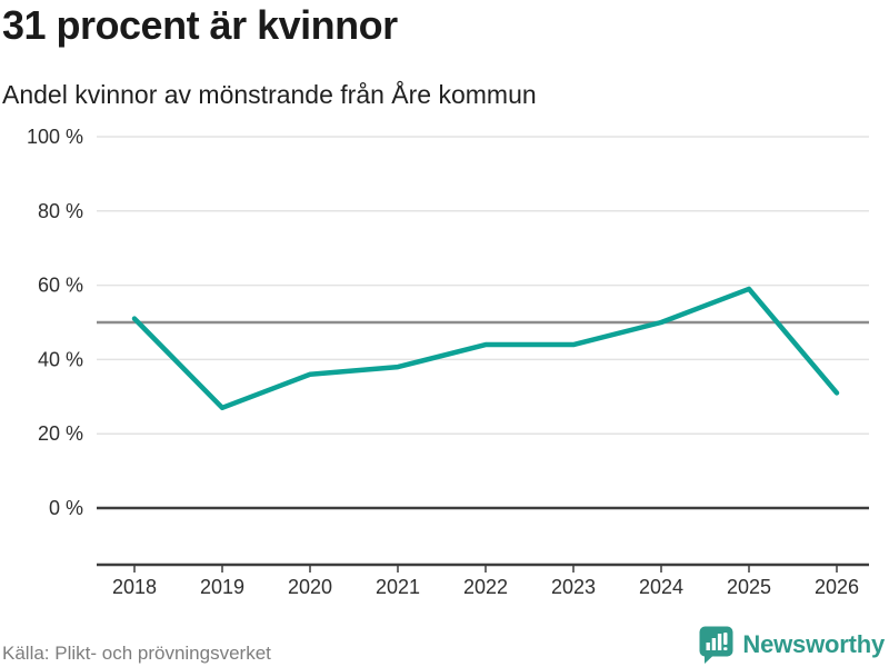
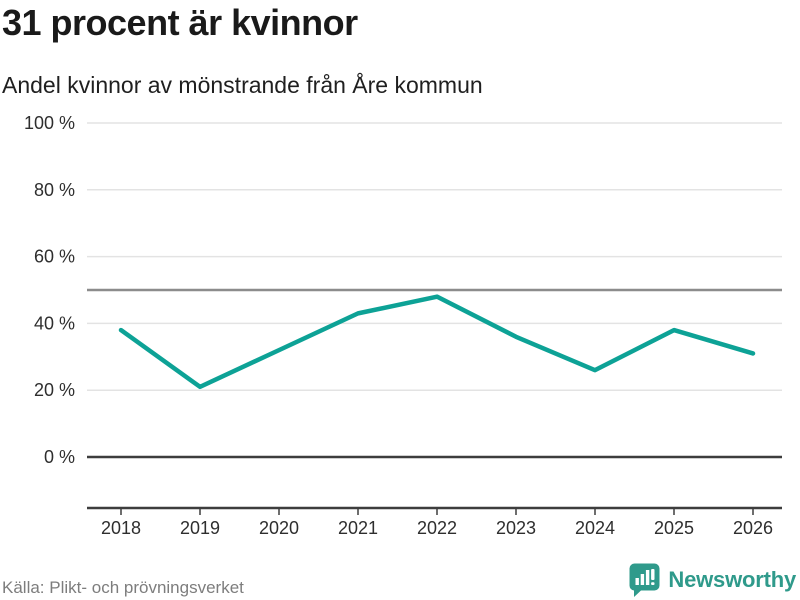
2018: 51% -> 38%
2019: 27% -> 21%
2020: 36% -> 32%
2021: 38% -> 43%
2022: 44% -> 48%
2023: 44% -> 36%
2024: 50% -> 26%
2025: 59% -> 38%
